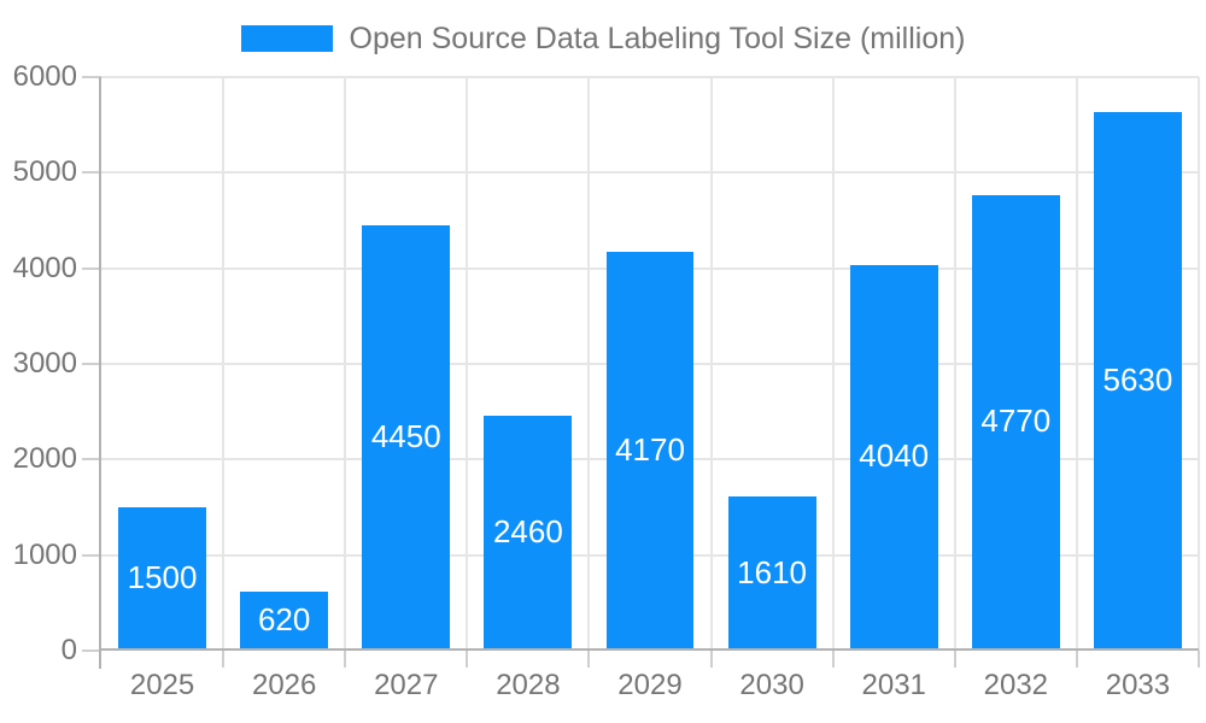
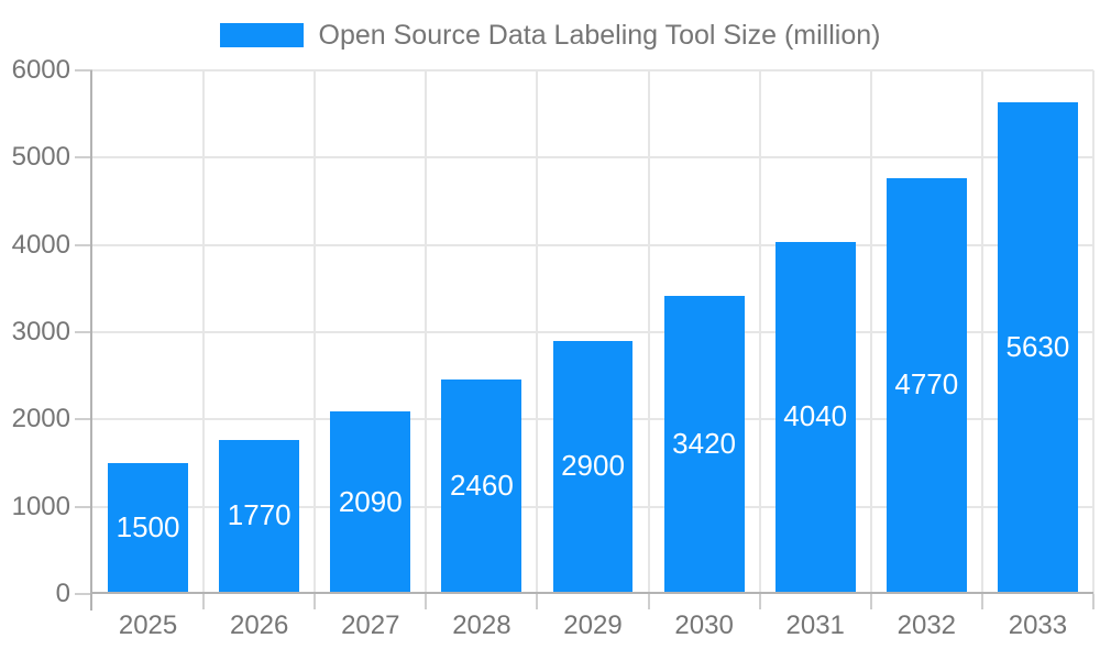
2026: 620 -> 1770
2027: 4450 -> 2090
2029: 4170 -> 2900
2030: 1610 -> 3420
